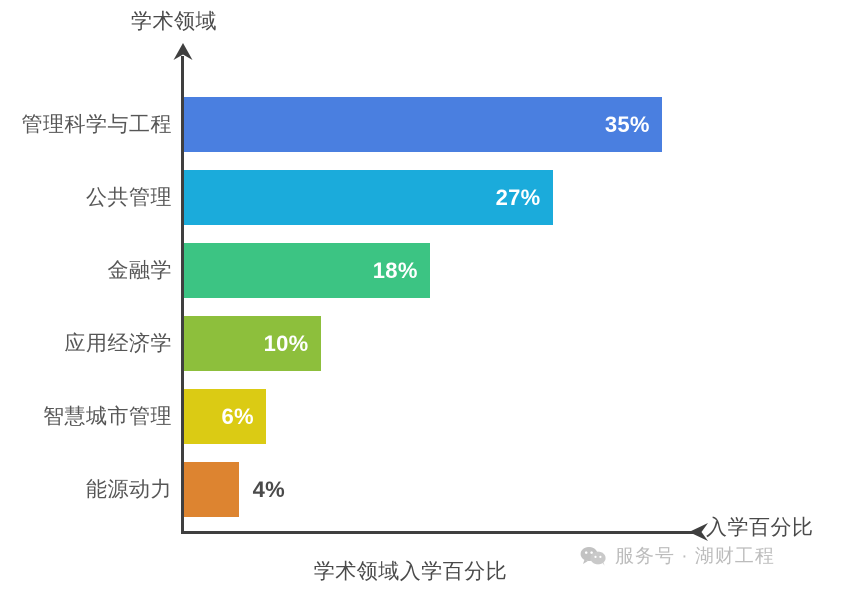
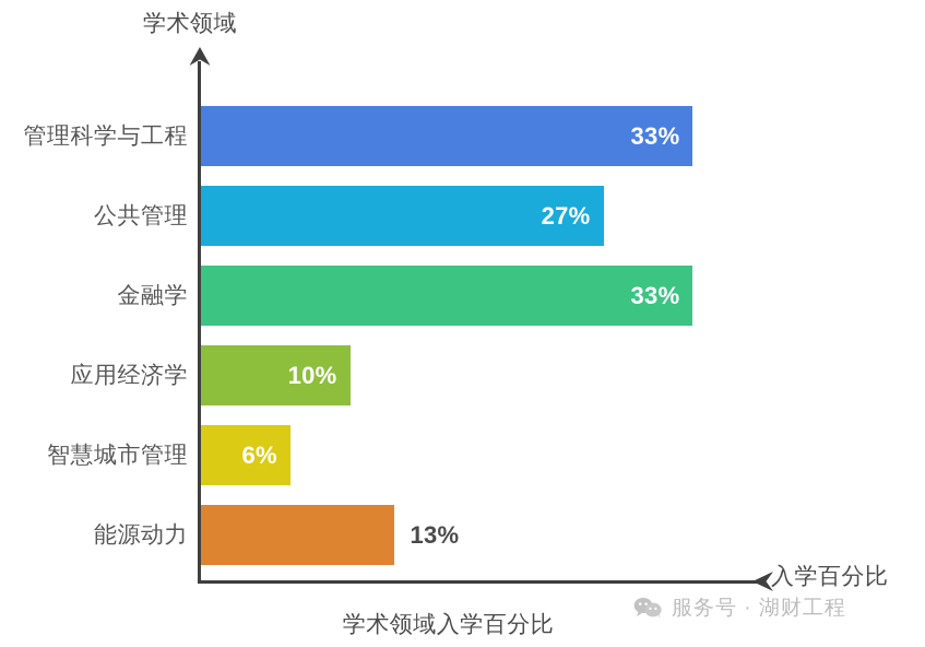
管理科学与工程: 35% -> 33%
金融学: 18% -> 33%
能源动力: 4% -> 13%
